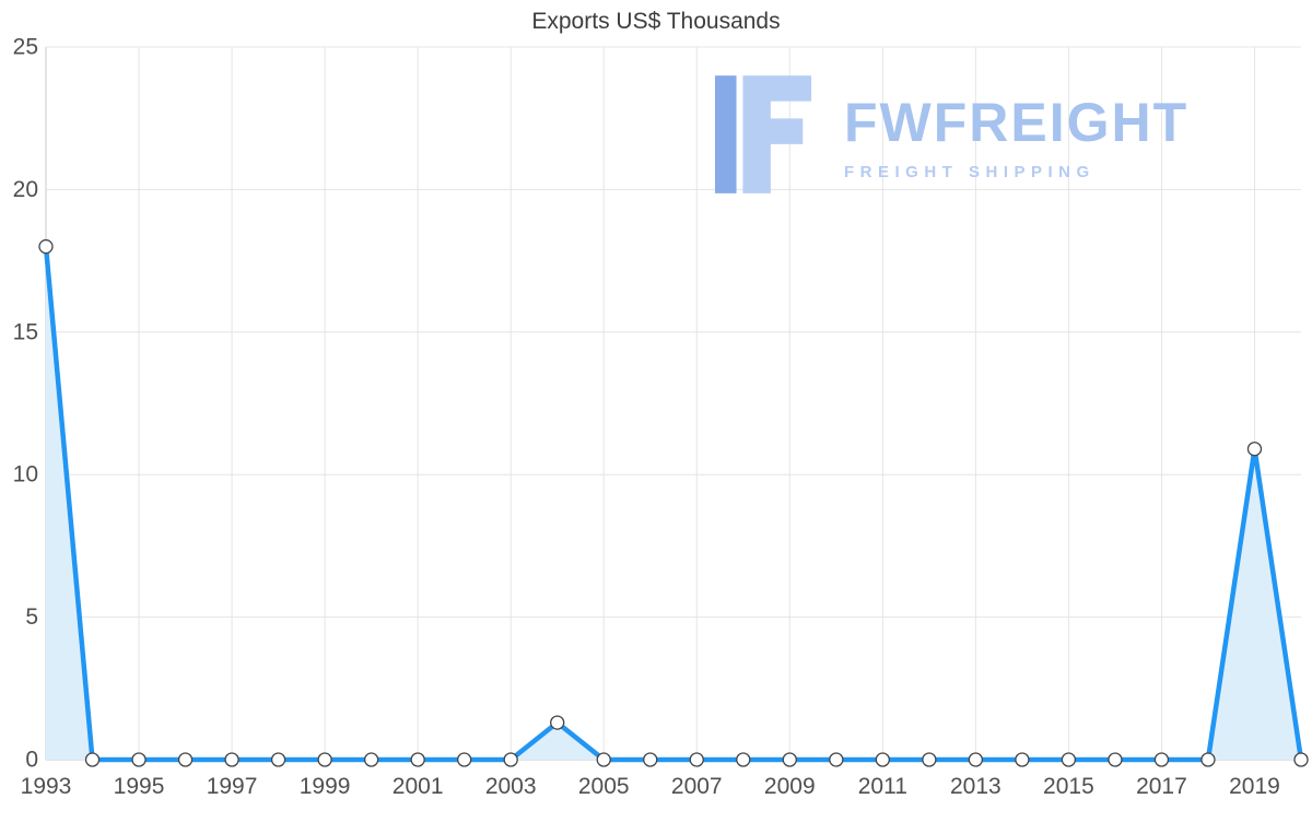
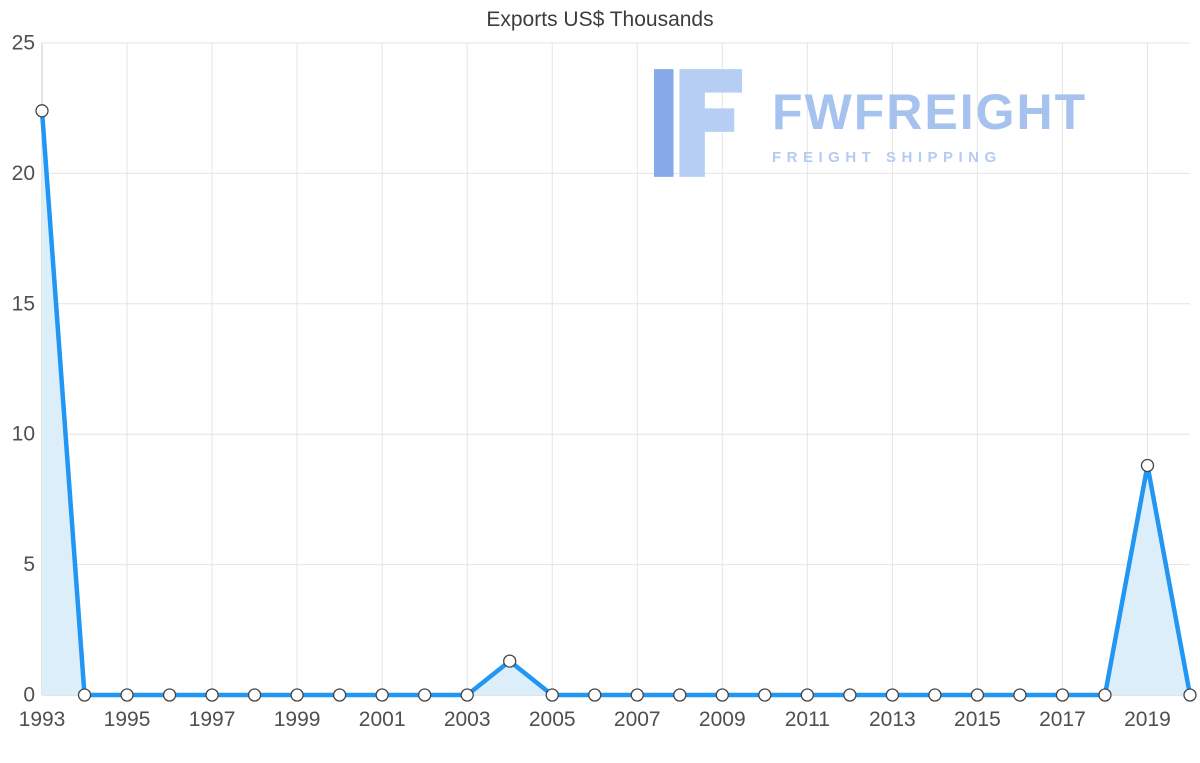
1993: 18.0 -> 22.4
2019: 10.9 -> 8.8
